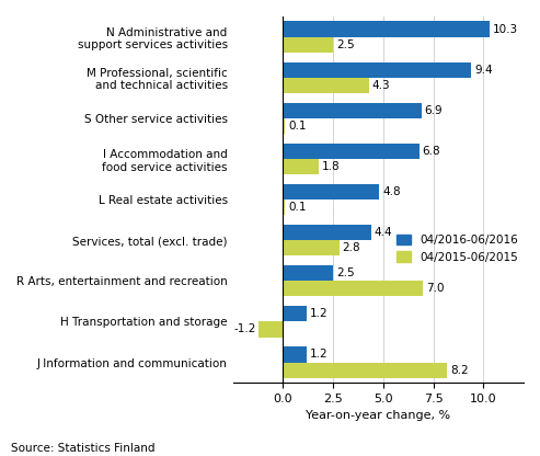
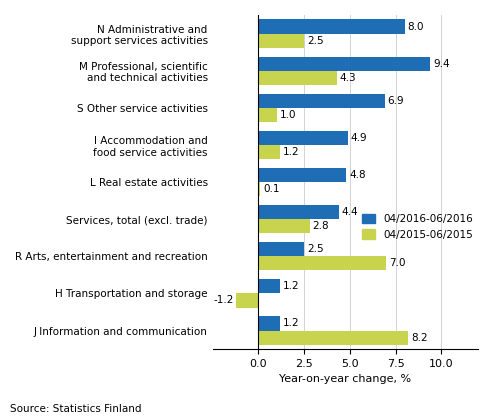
04/2016-06/2016/N Administrative and support services activities: 10.3 -> 8.0
04/2015-06/2015/S Other service activities: 0.1 -> 1.0
04/2016-06/2016/I Accommodation and food service activities: 6.8 -> 4.9
04/2015-06/2015/I Accommodation and food service activities: 1.8 -> 1.2
